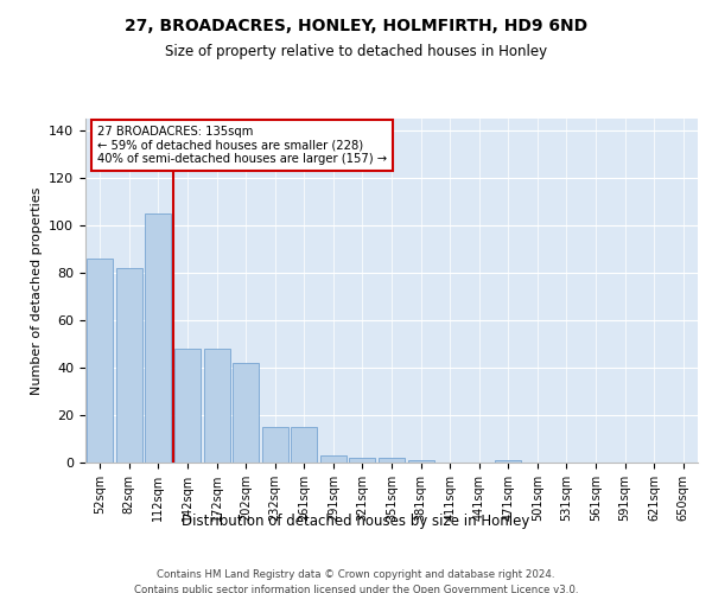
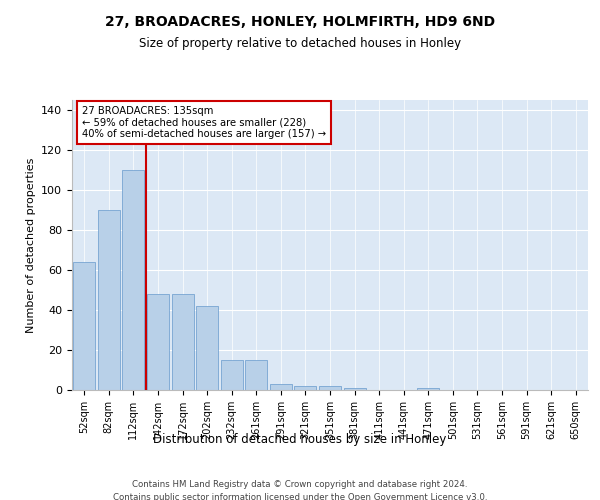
52sqm: 86 -> 64
82sqm: 82 -> 90
112sqm: 105 -> 110
